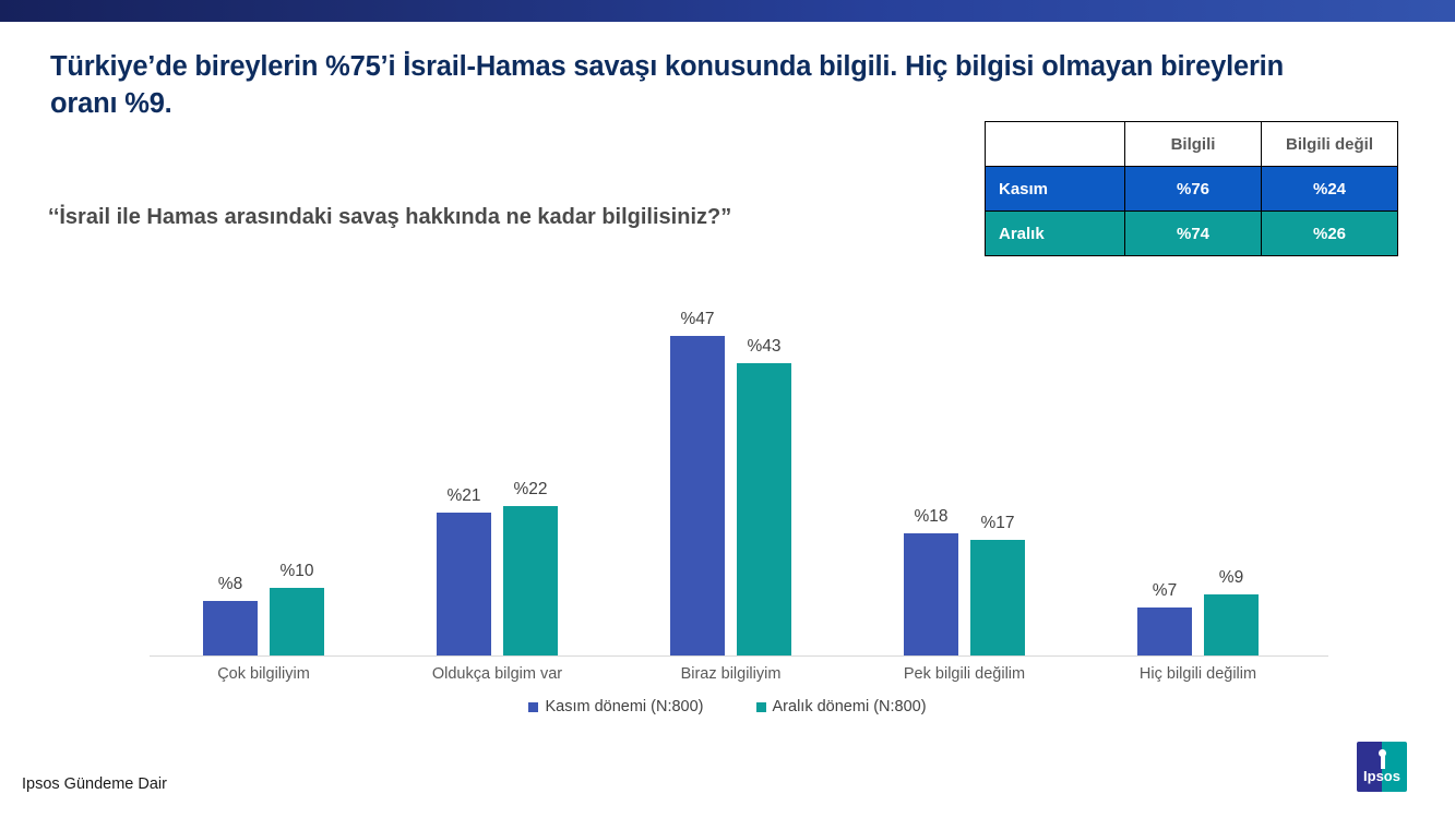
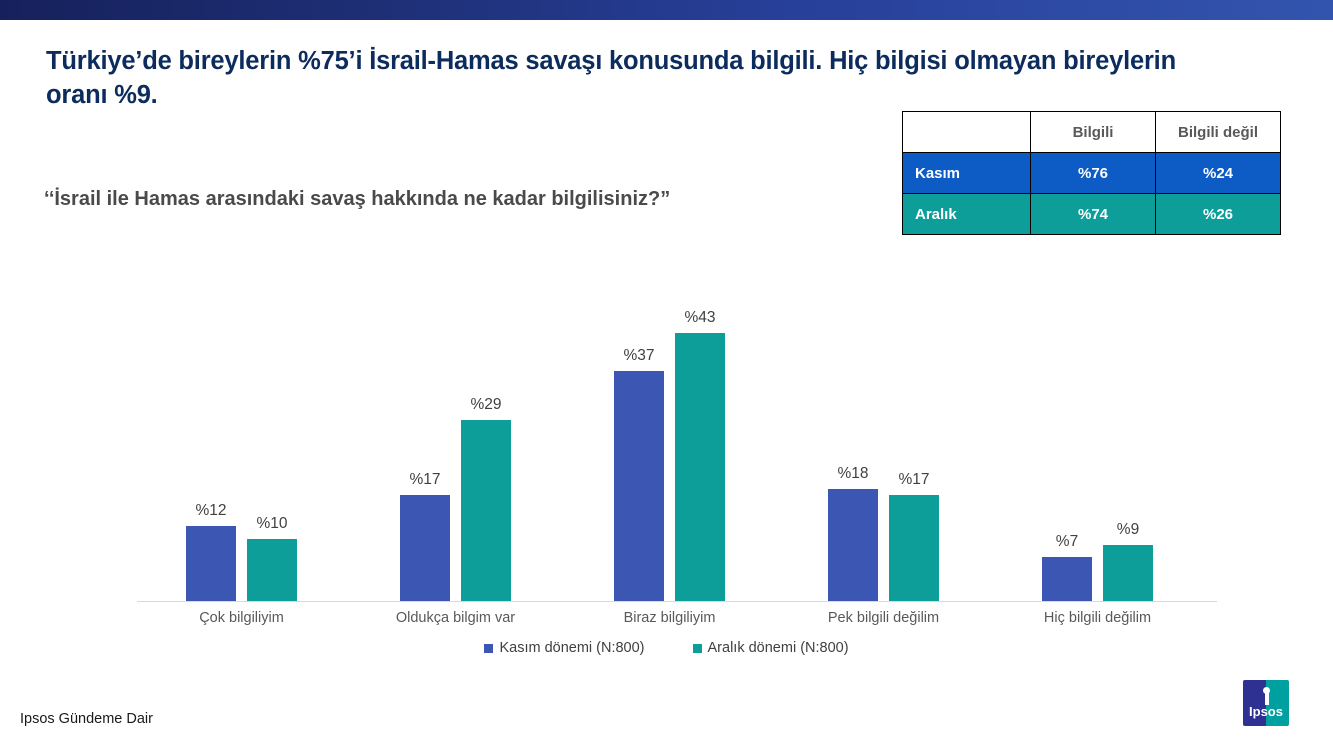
Kasım dönemi (N:800)/Çok bilgiliyim: 8 -> 12
Kasım dönemi (N:800)/Oldukça bilgim var: 21 -> 17
Aralık dönemi (N:800)/Oldukça bilgim var: 22 -> 29
Kasım dönemi (N:800)/Biraz bilgiliyim: 47 -> 37
